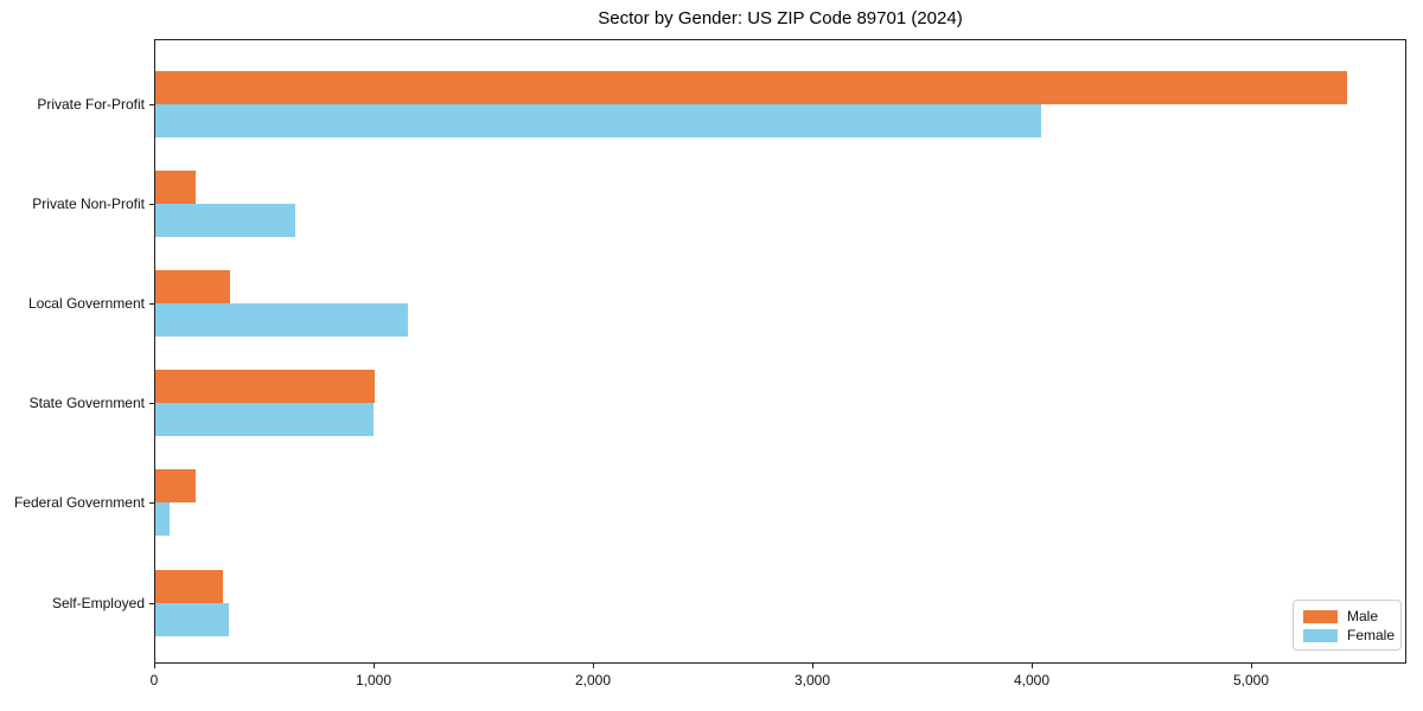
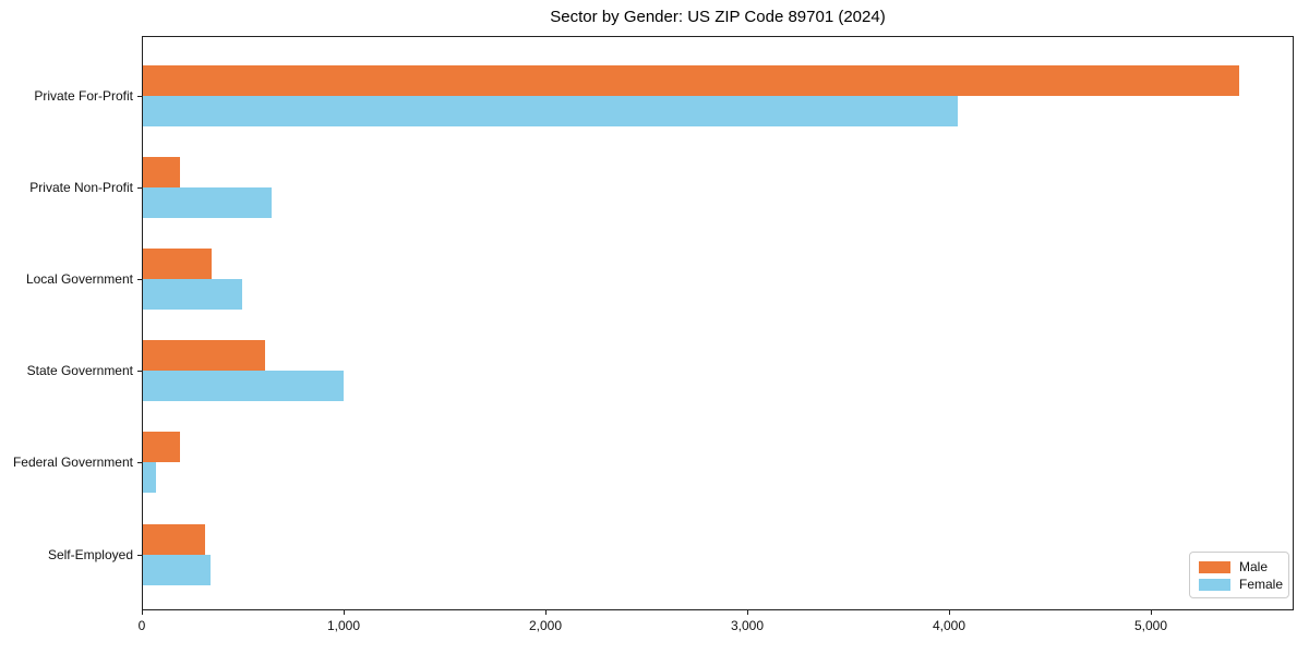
Female/Local Government: 1150 -> 490
Male/State Government: 1000 -> 600
